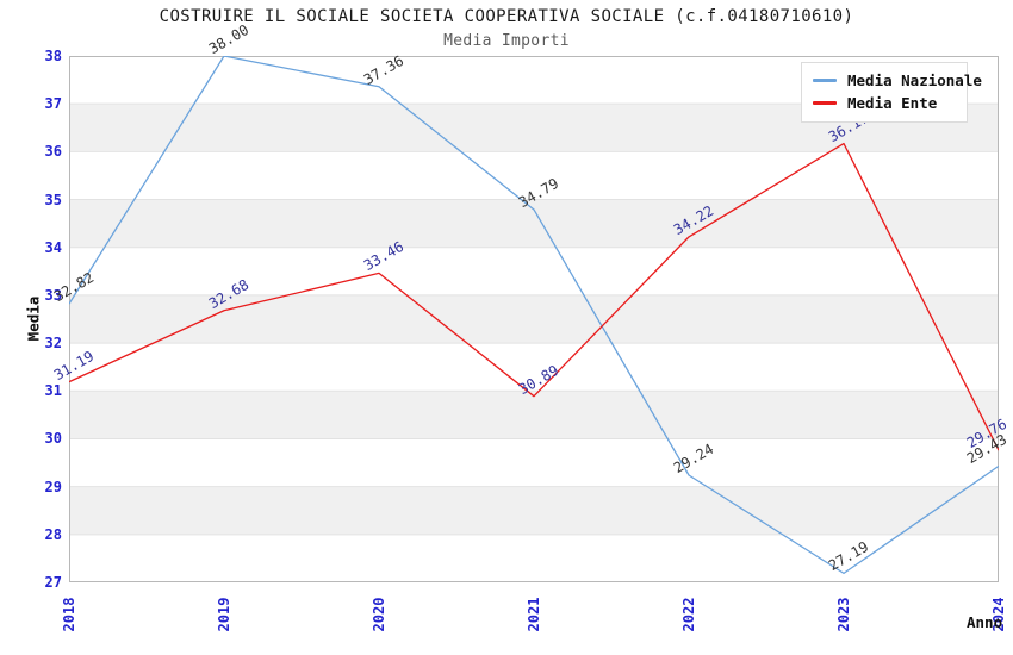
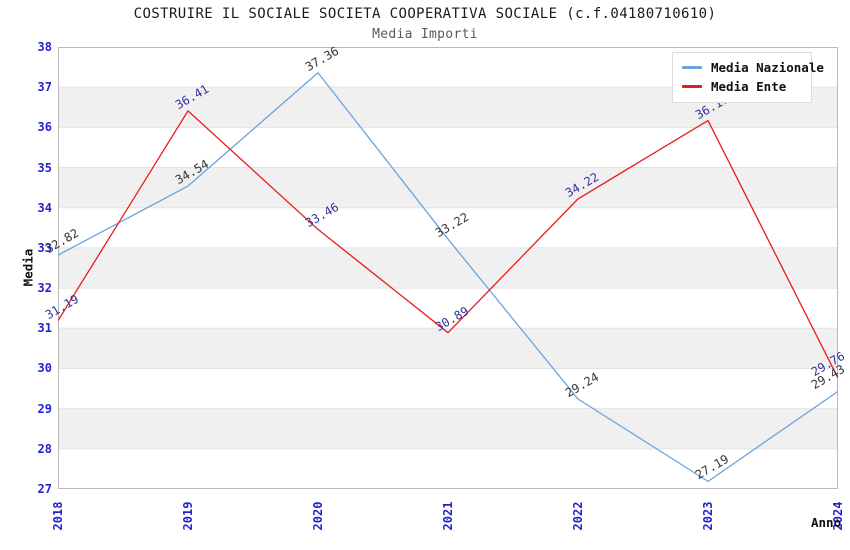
Media Nazionale/2019: 38.00 -> 34.54
Media Ente/2019: 32.68 -> 36.41
Media Nazionale/2021: 34.79 -> 33.22
